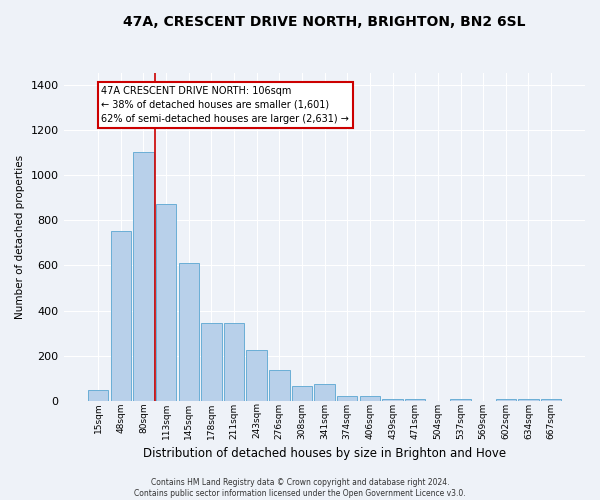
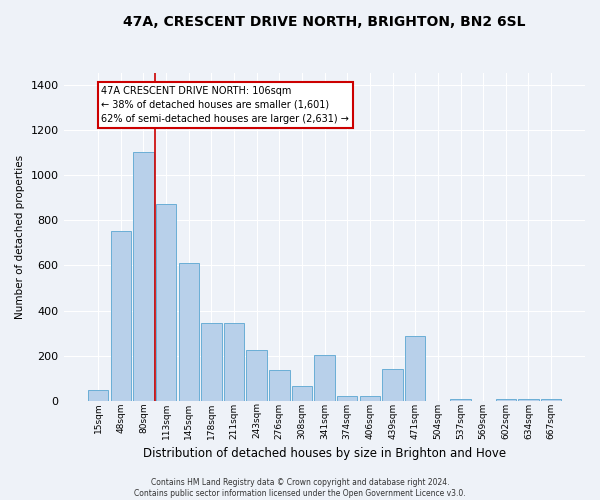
341sqm: 75 -> 205
439sqm: 10 -> 140
471sqm: 10 -> 285
